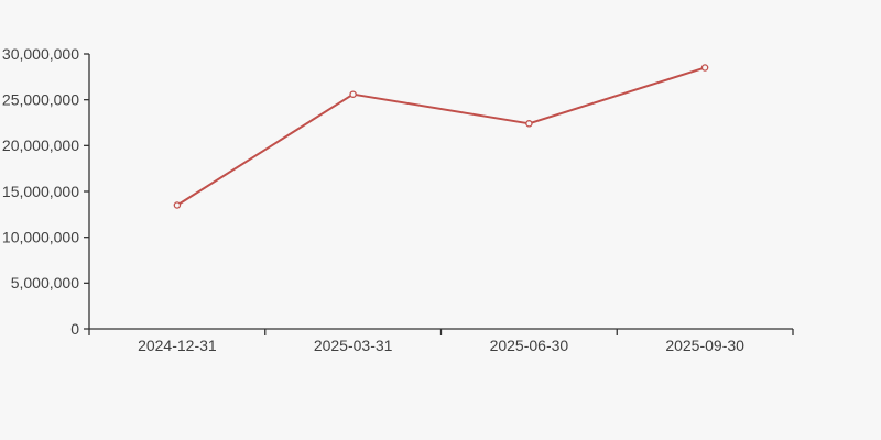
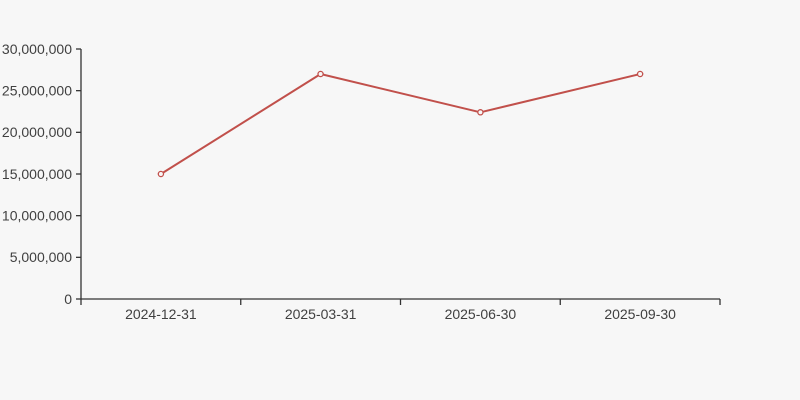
2024-12-31: 14000000 -> 15000000
2025-03-31: 26000000 -> 27000000
2025-09-30: 28000000 -> 27000000
